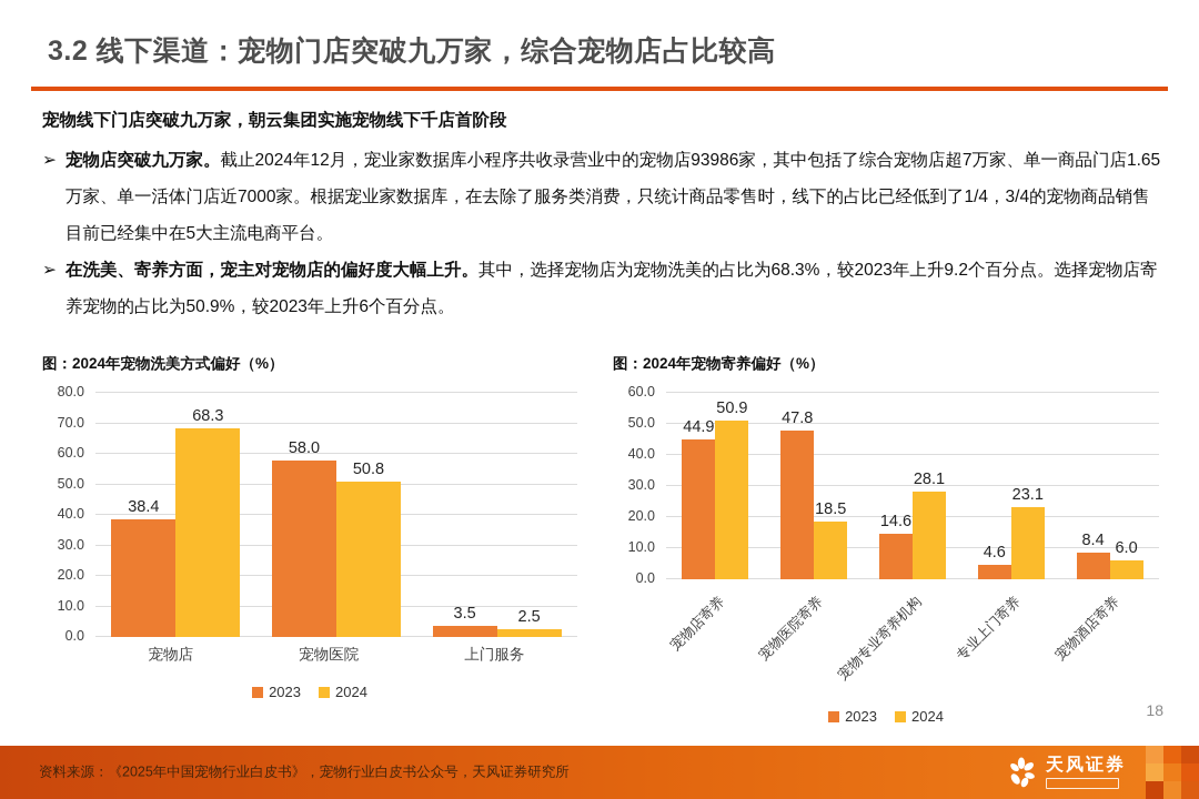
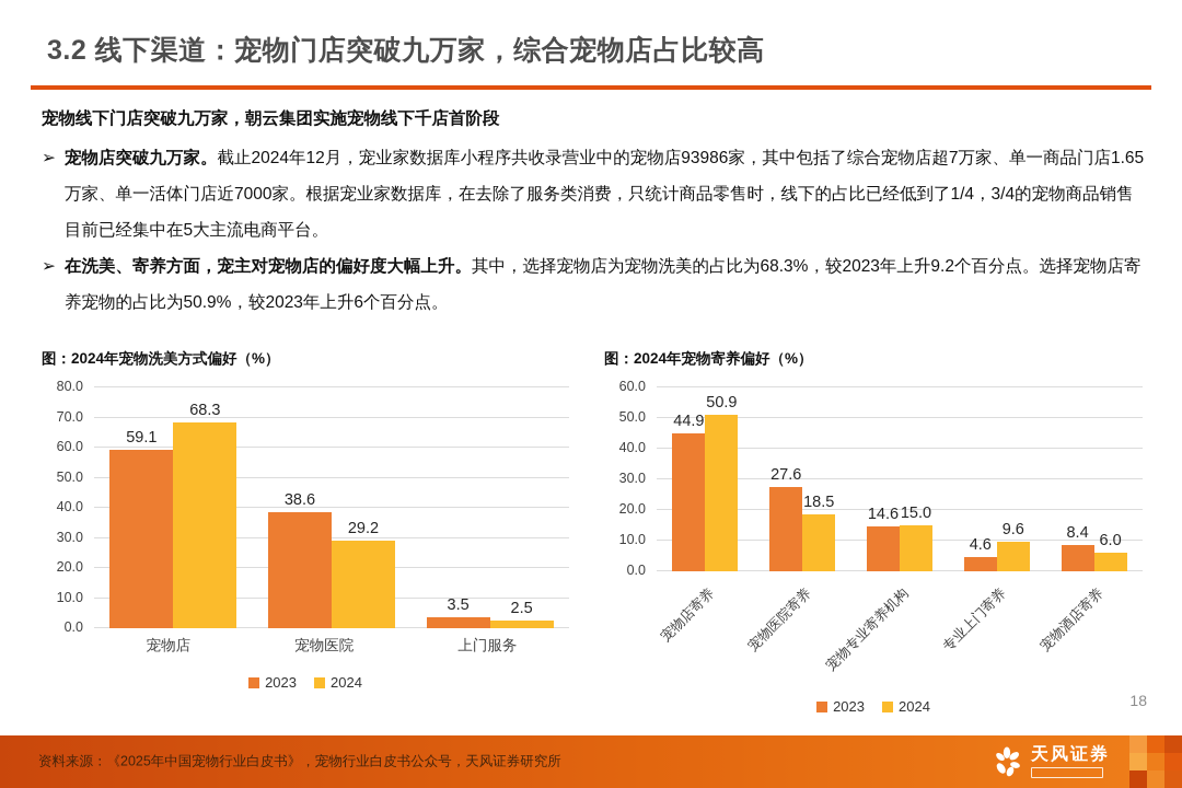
图：2024年宠物洗美方式偏好（%）/2023/宠物店: 38.4 -> 59.1
图：2024年宠物洗美方式偏好（%）/2023/宠物医院: 58.0 -> 38.6
图：2024年宠物洗美方式偏好（%）/2024/宠物医院: 50.8 -> 29.2
图：2024年宠物寄养偏好（%）/2023/宠物医院寄养: 47.8 -> 27.6
图：2024年宠物寄养偏好（%）/2024/宠物专业寄养机构: 28.1 -> 15.0
图：2024年宠物寄养偏好（%）/2024/专业上门寄养: 23.1 -> 9.6
